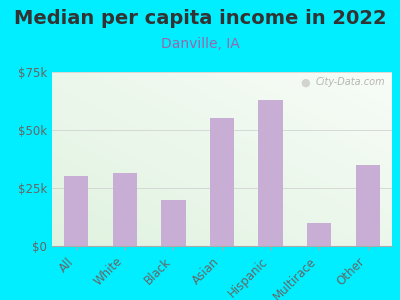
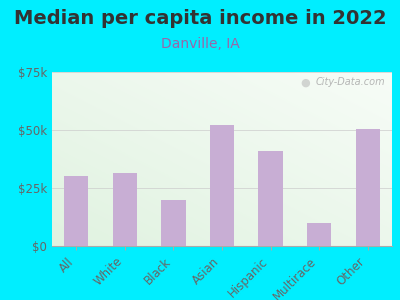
Asian: $55.0k -> $52.0k
Hispanic: $63.0k -> $41.0k
Other: $35.0k -> $50.5k
